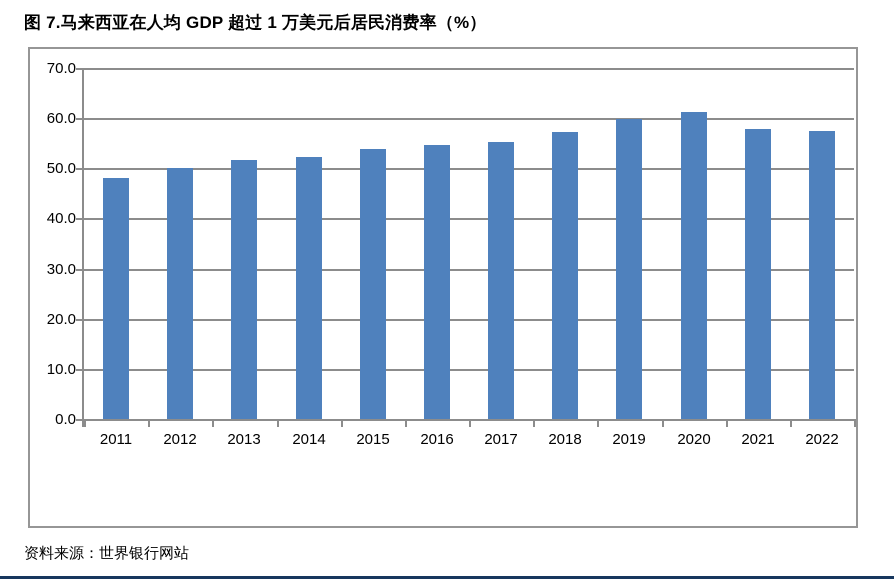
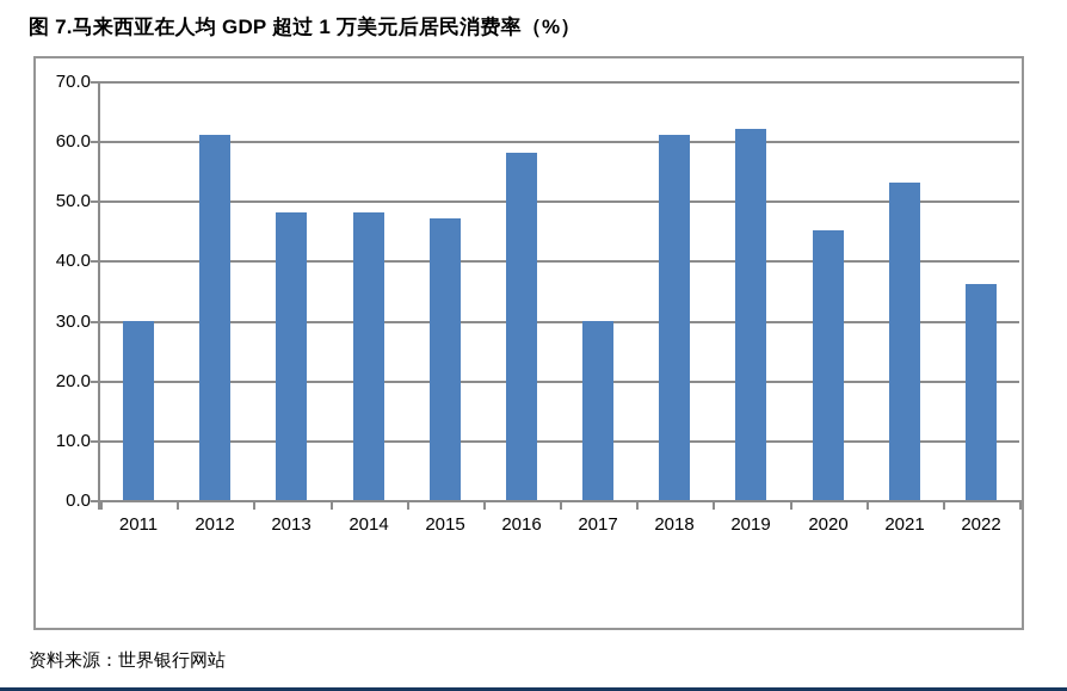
2011: 48 -> 30
2012: 50 -> 61
2013: 52 -> 48
2014: 52 -> 48
2015: 54 -> 47
2016: 55 -> 58
2017: 55 -> 30
2018: 57 -> 61
2019: 60 -> 62
2020: 61 -> 45
2021: 58 -> 53
2022: 58 -> 36
